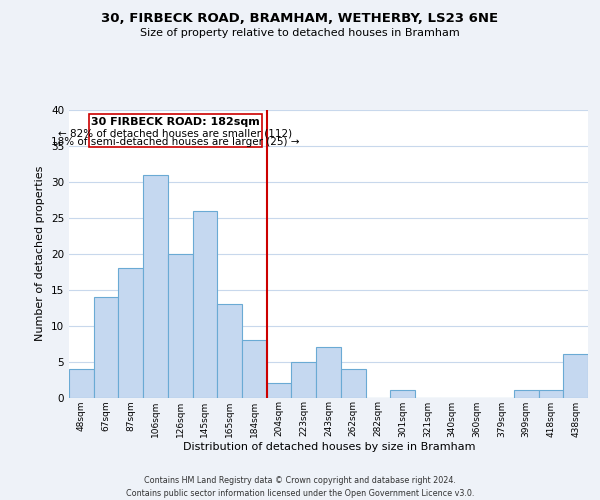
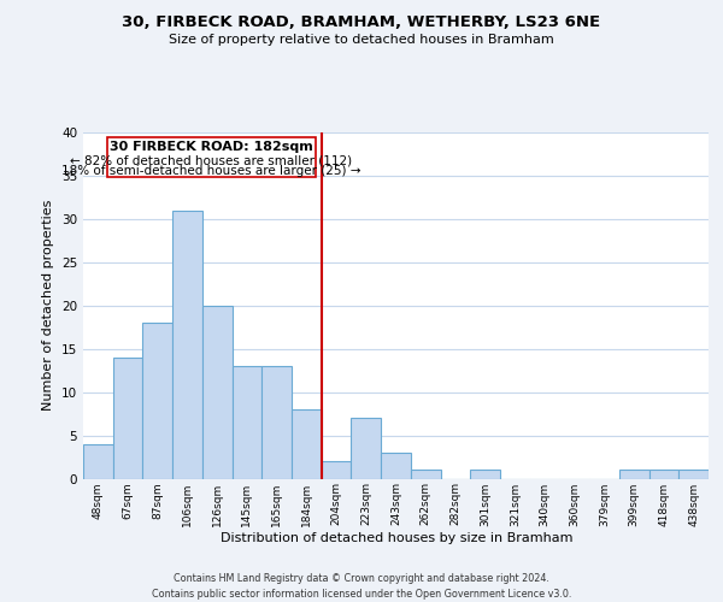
145sqm: 26 -> 13
223sqm: 5 -> 7
243sqm: 7 -> 3
262sqm: 4 -> 1
438sqm: 6 -> 1
